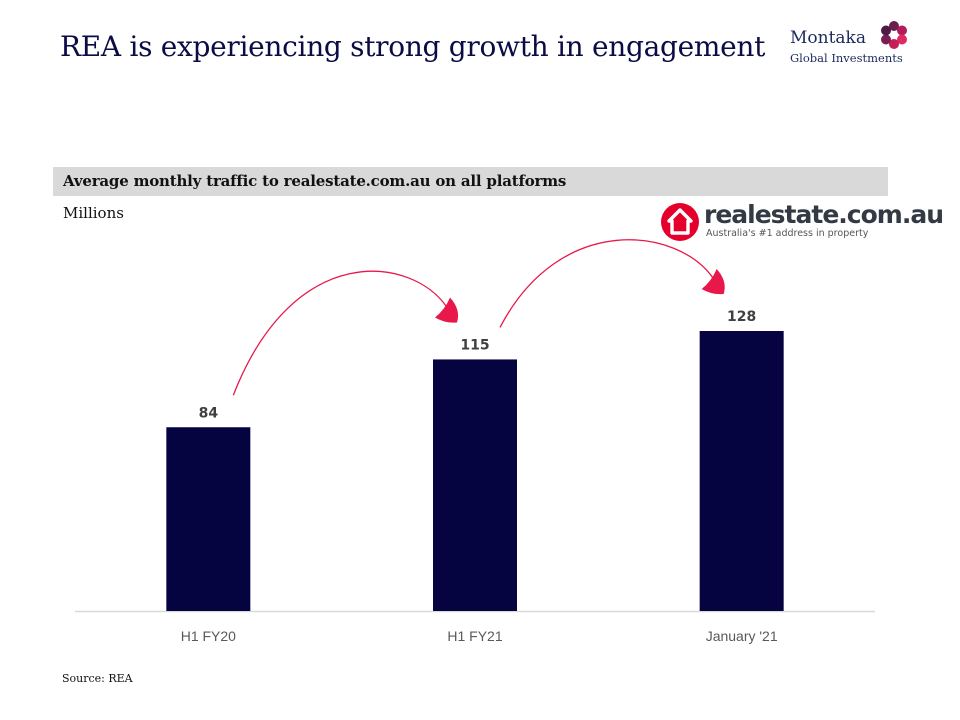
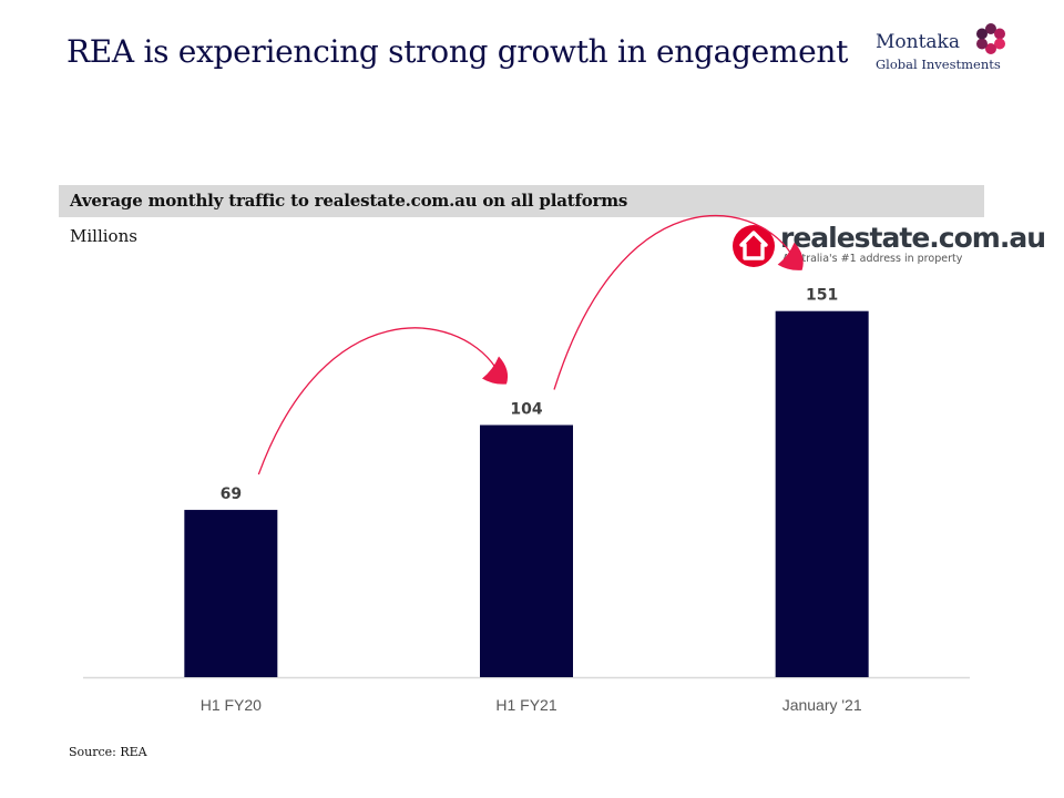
H1 FY20: 84 -> 69
H1 FY21: 115 -> 104
January '21: 128 -> 151
